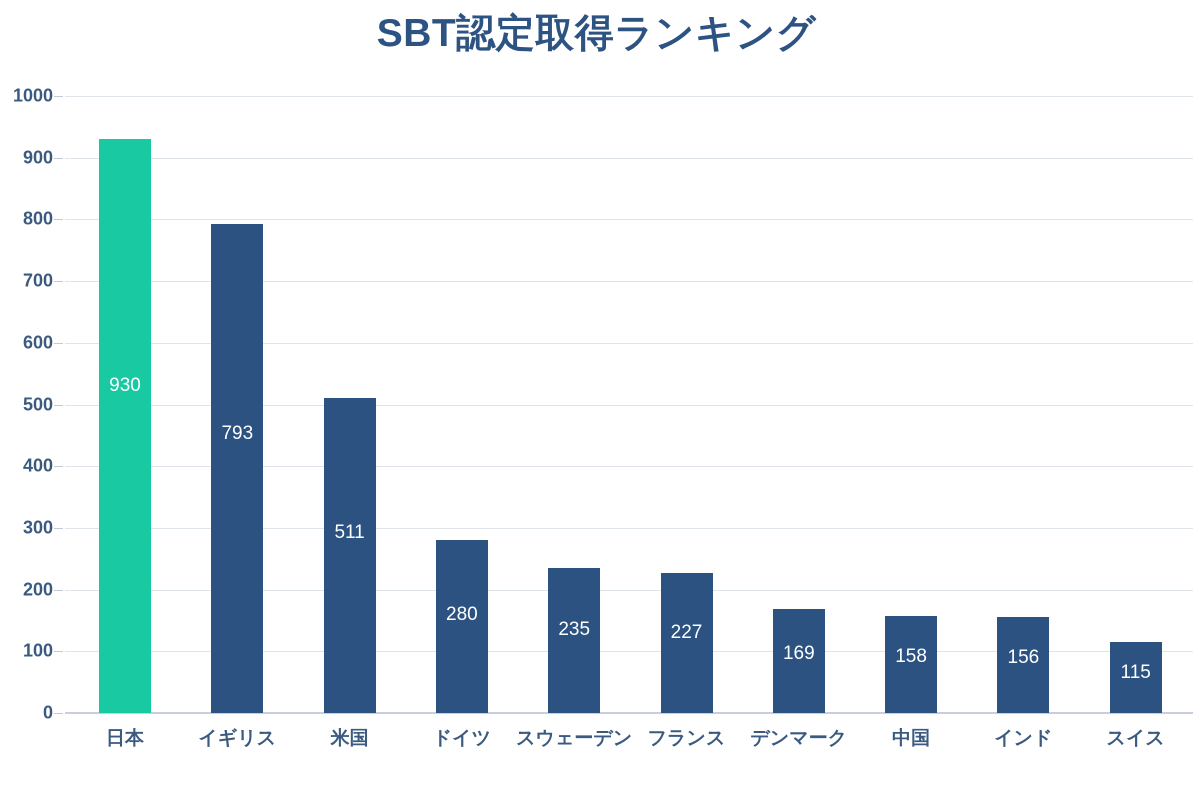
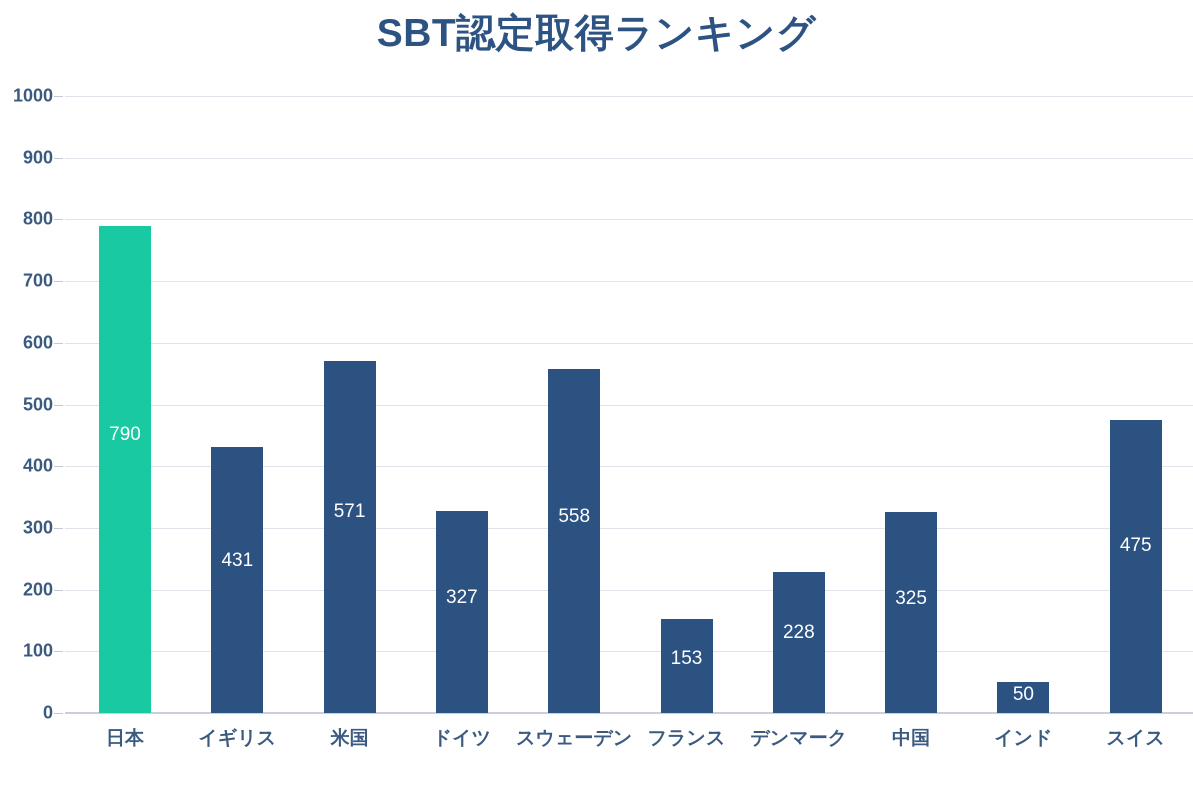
日本: 930 -> 790
イギリス: 793 -> 431
米国: 511 -> 571
ドイツ: 280 -> 327
スウェーデン: 235 -> 558
フランス: 227 -> 153
デンマーク: 169 -> 228
中国: 158 -> 325
インド: 156 -> 50
スイス: 115 -> 475
